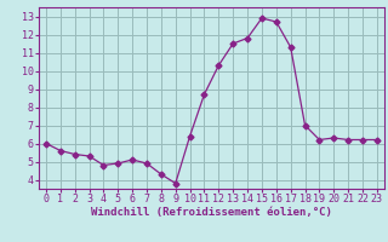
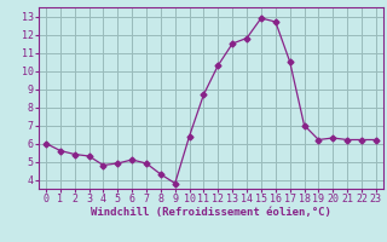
17: 11.3 -> 10.5
